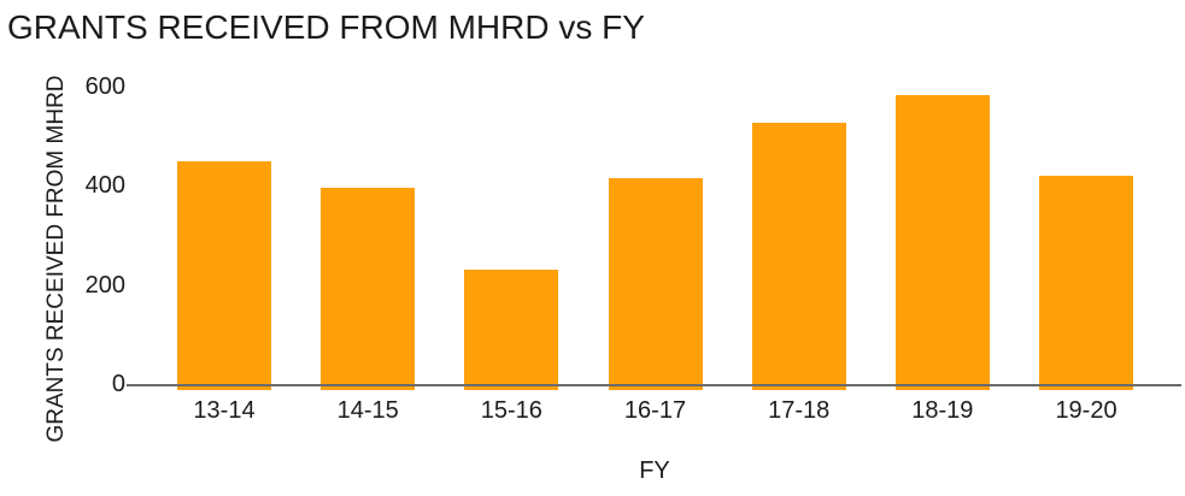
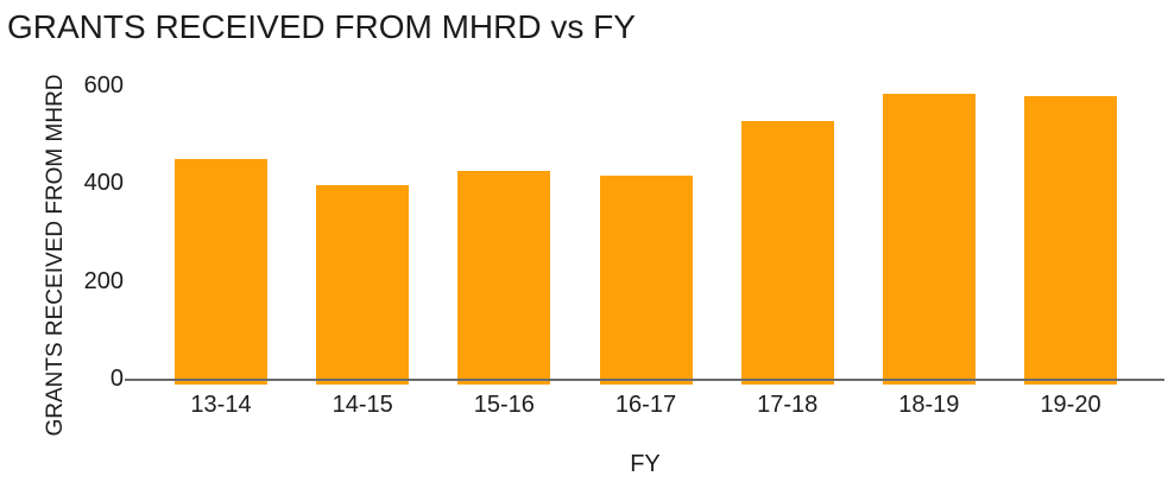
15-16: 230 -> 420
19-20: 420 -> 580
